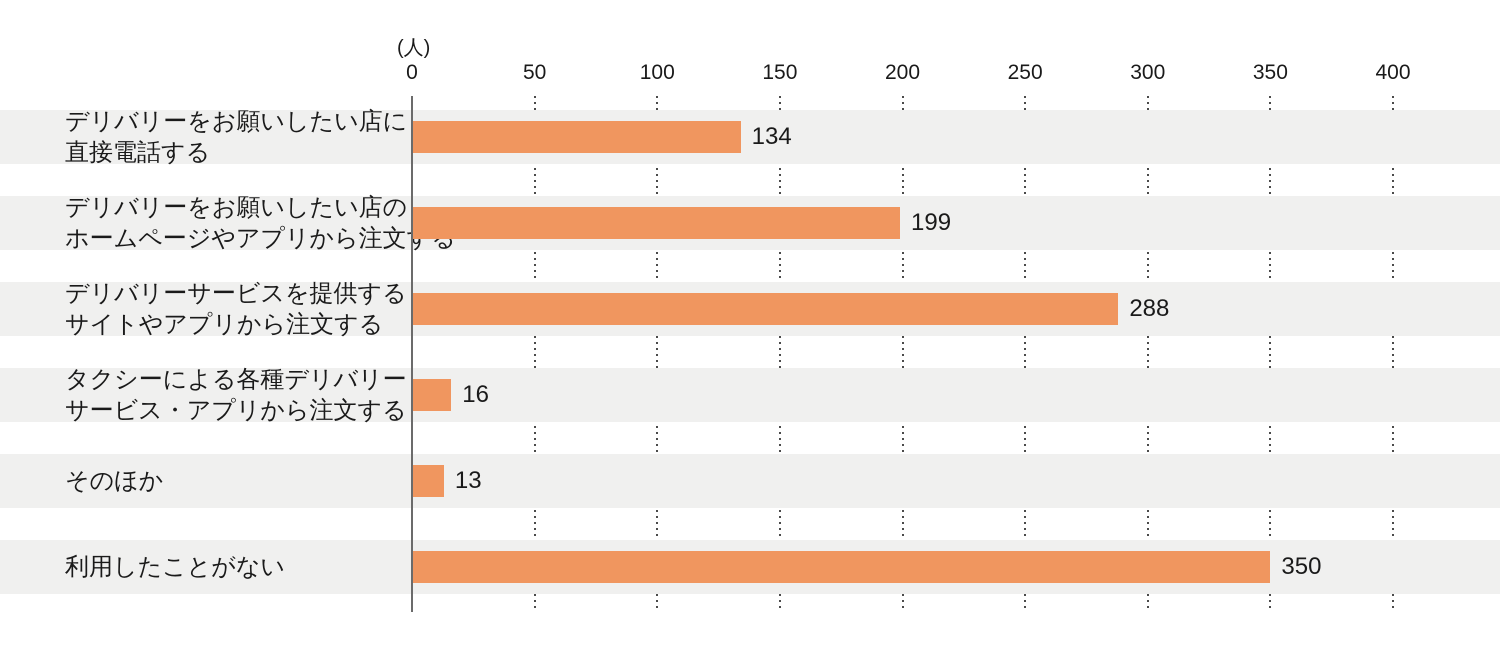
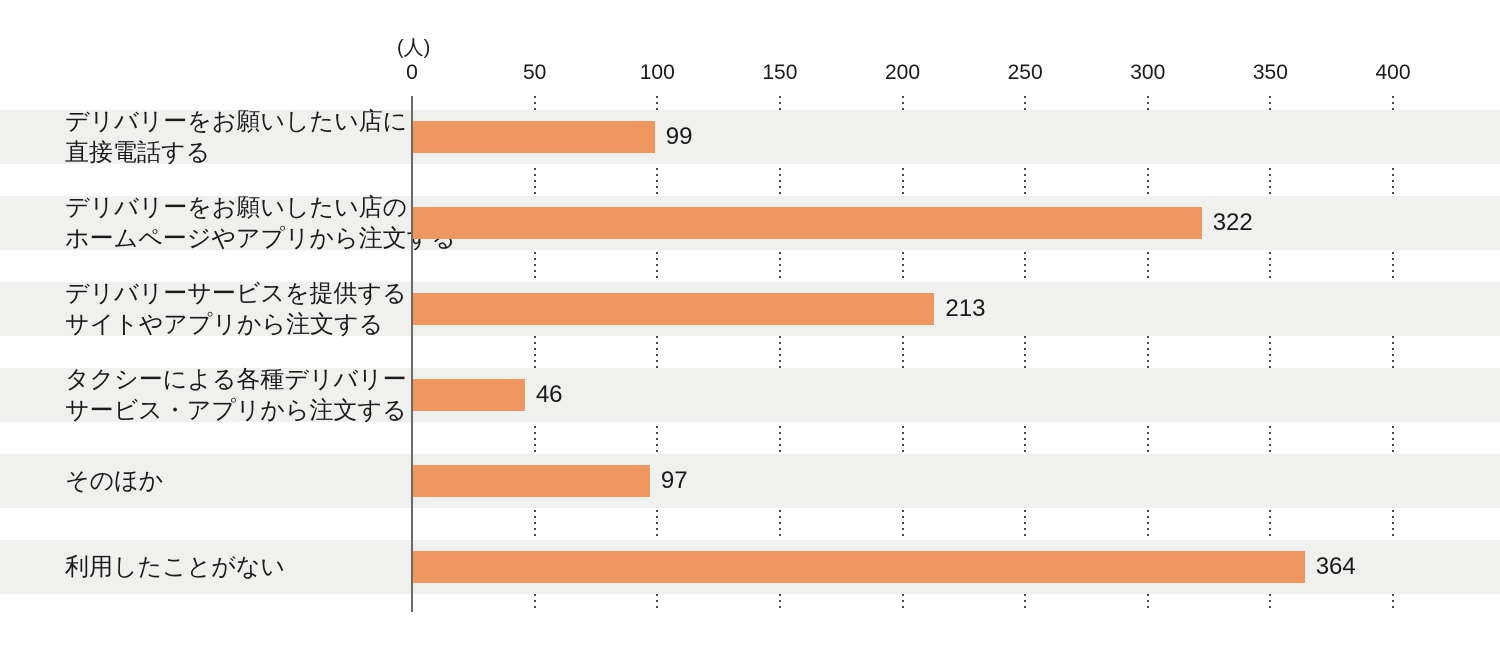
デリバリーをお願いしたい店に 直接電話する: 134 -> 99
デリバリーをお願いしたい店の ホームページやアプリから注文する: 199 -> 322
デリバリーサービスを提供する サイトやアプリから注文する: 288 -> 213
タクシーによる各種デリバリー サービス・アプリから注文する: 16 -> 46
そのほか: 13 -> 97
利用したことがない: 350 -> 364
